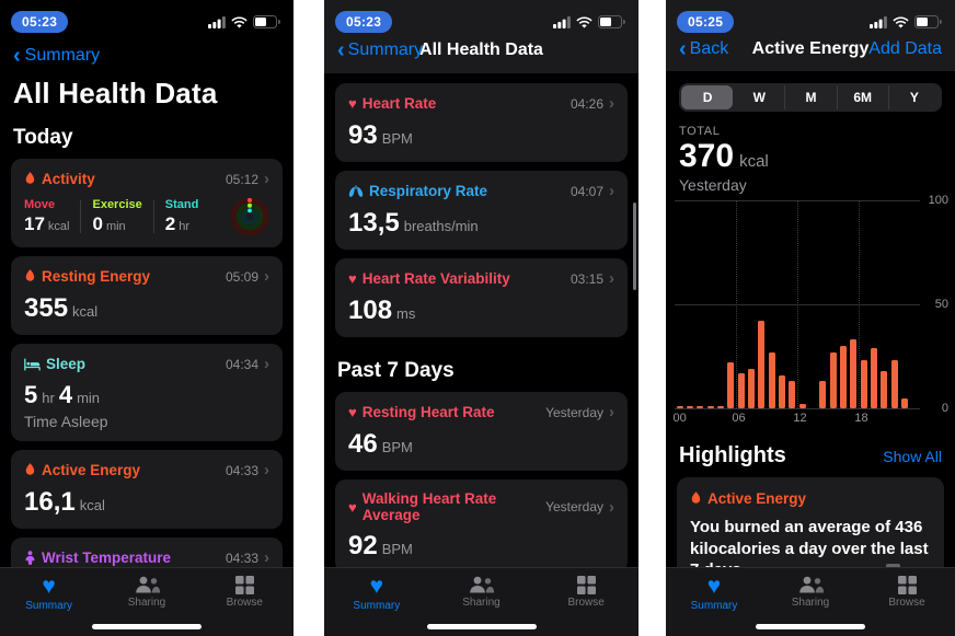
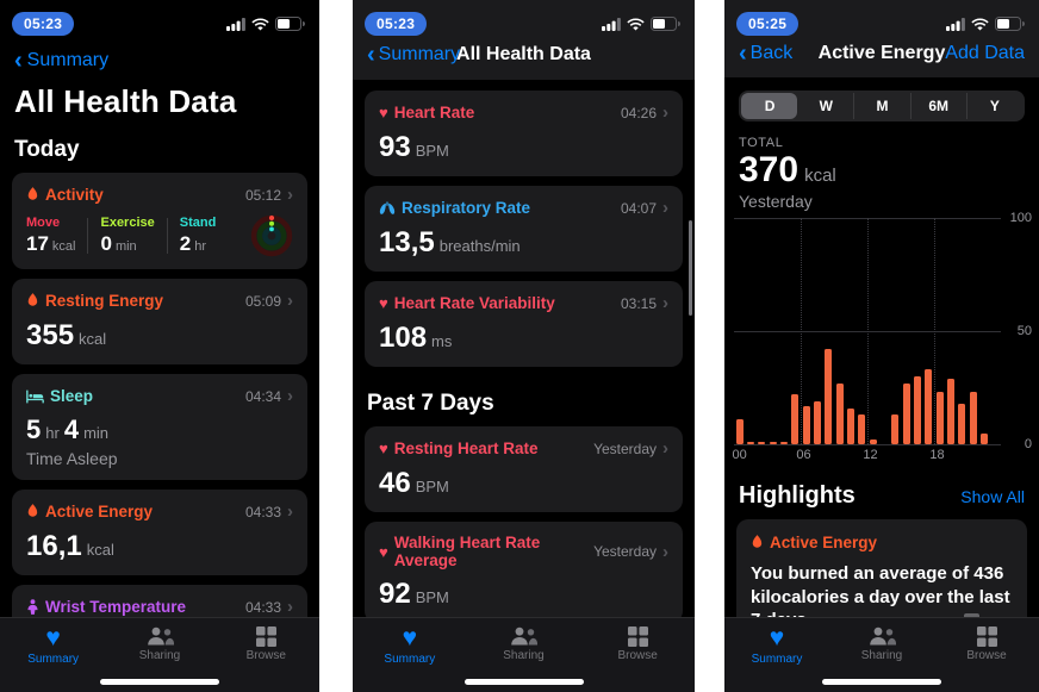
00: 1 -> 11
